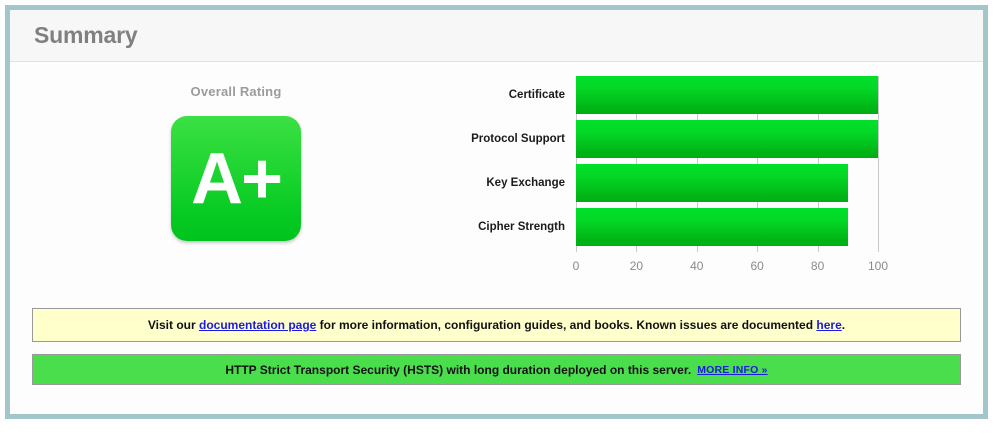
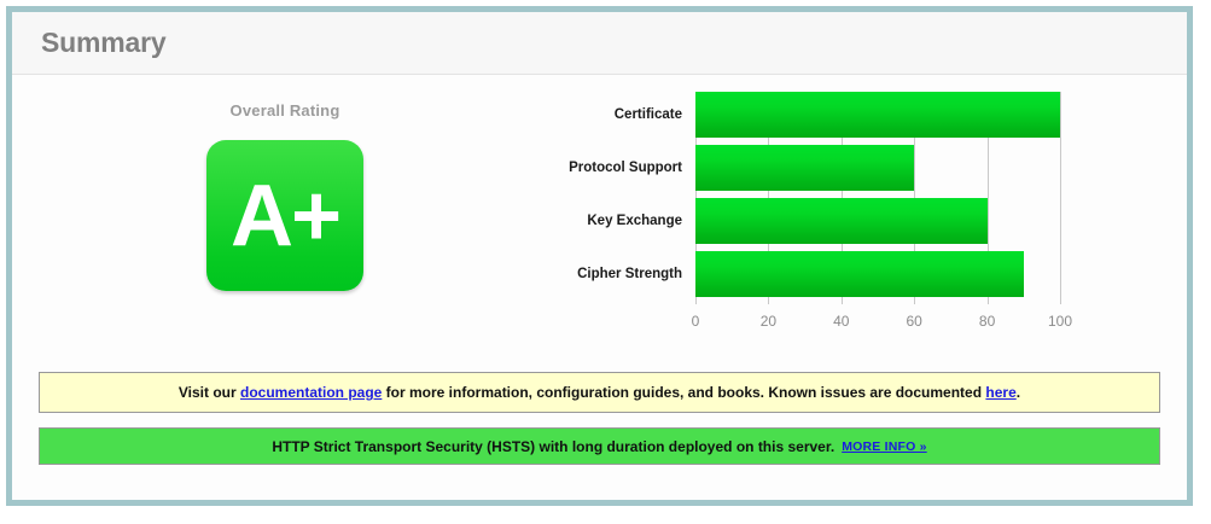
Protocol Support: 100 -> 60
Key Exchange: 90 -> 80
